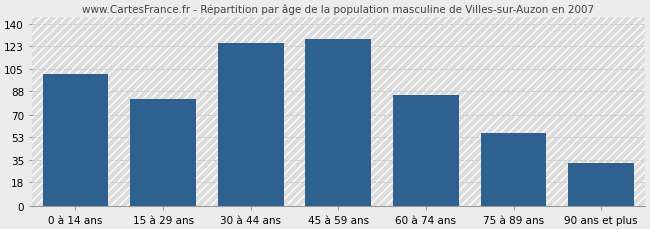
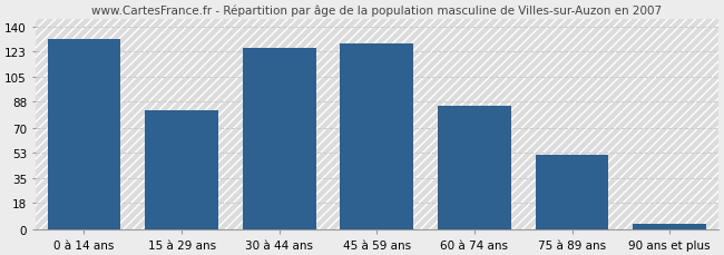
0 à 14 ans: 101 -> 131
75 à 89 ans: 56 -> 51
90 ans et plus: 33 -> 4
